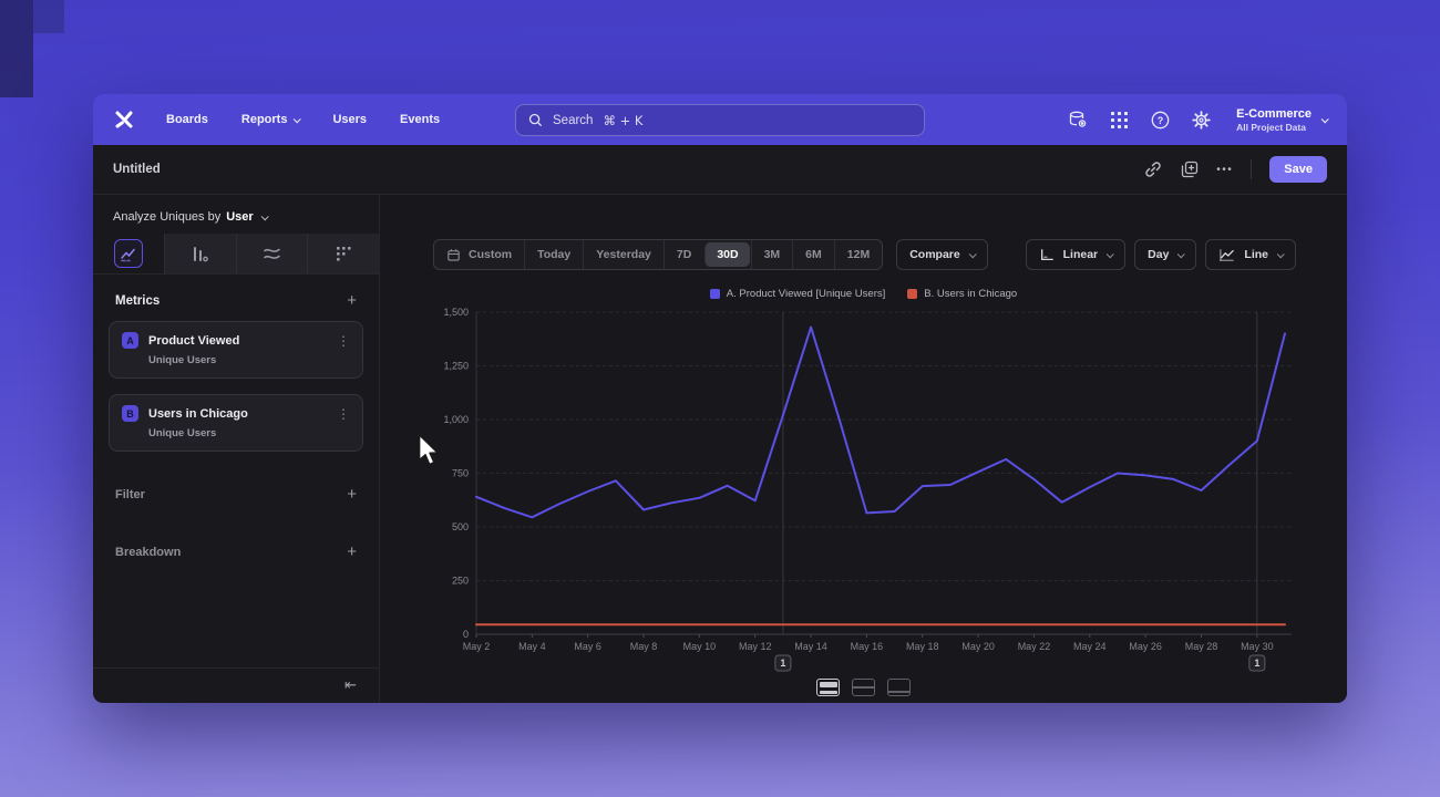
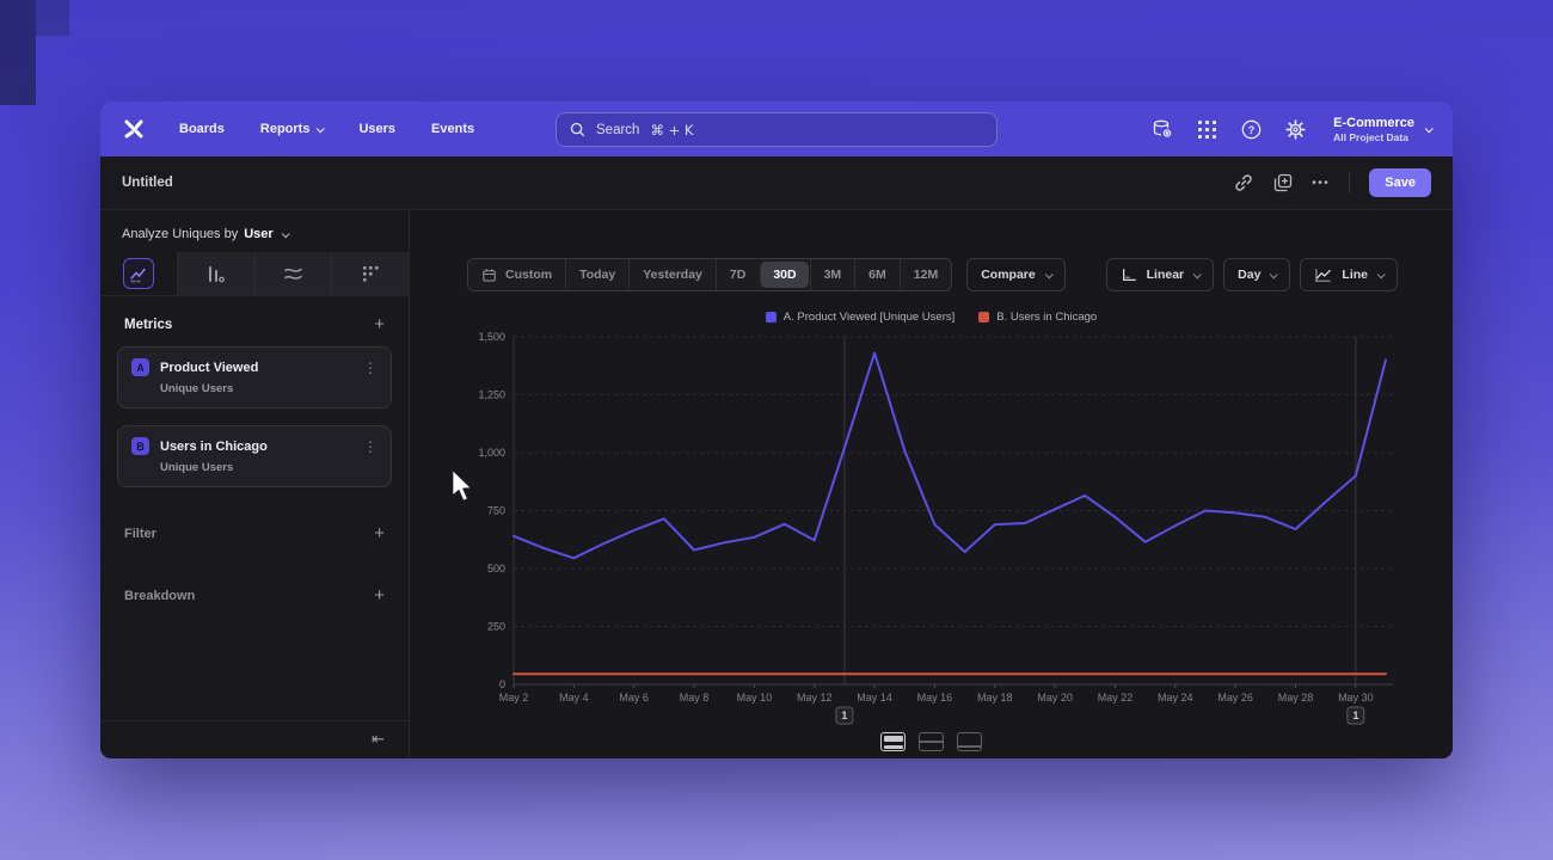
A. Product Viewed [Unique Users]/May 16: 560 -> 690
